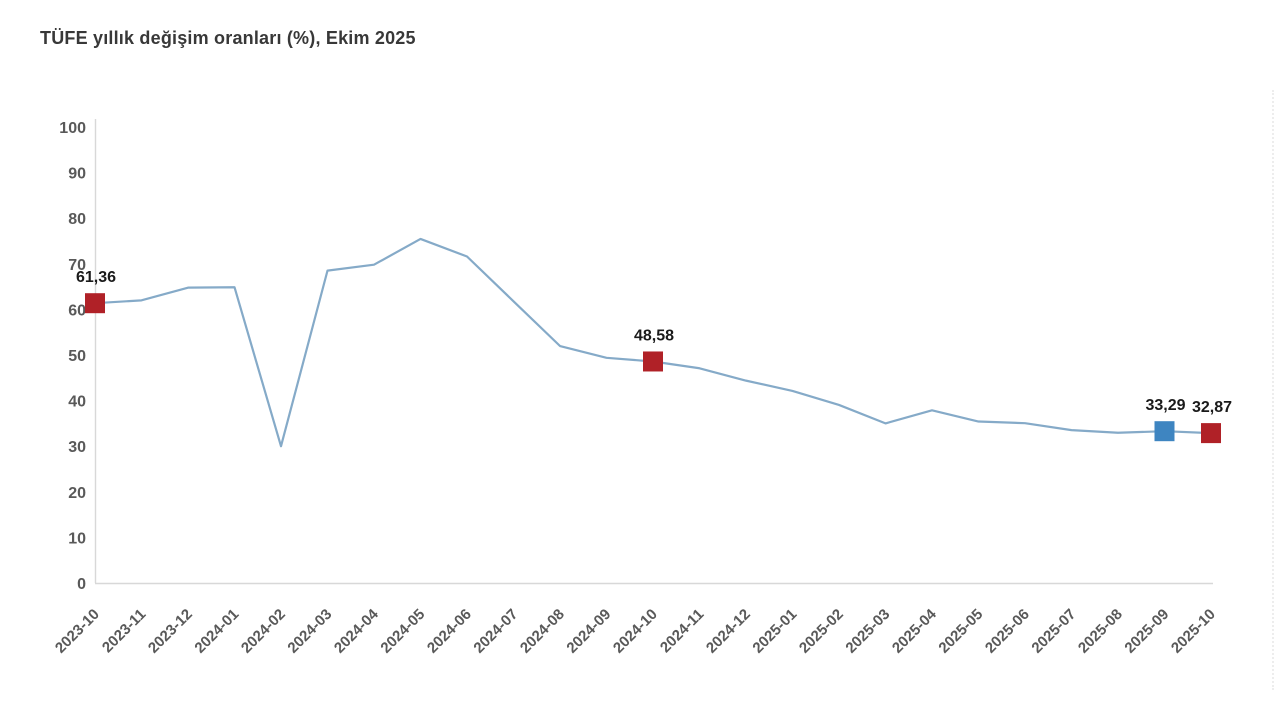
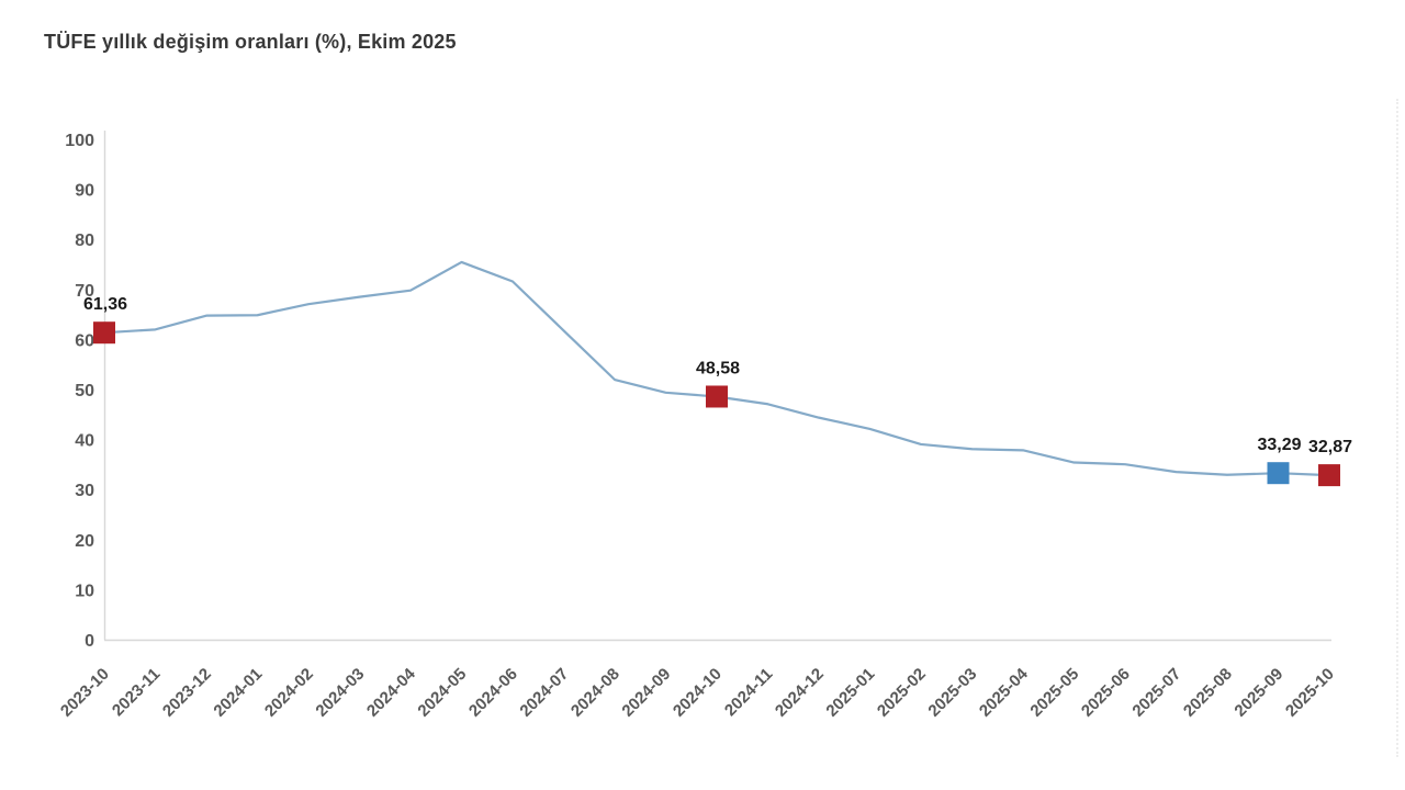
2024-02: 30 -> 67
2025-03: 35 -> 38
